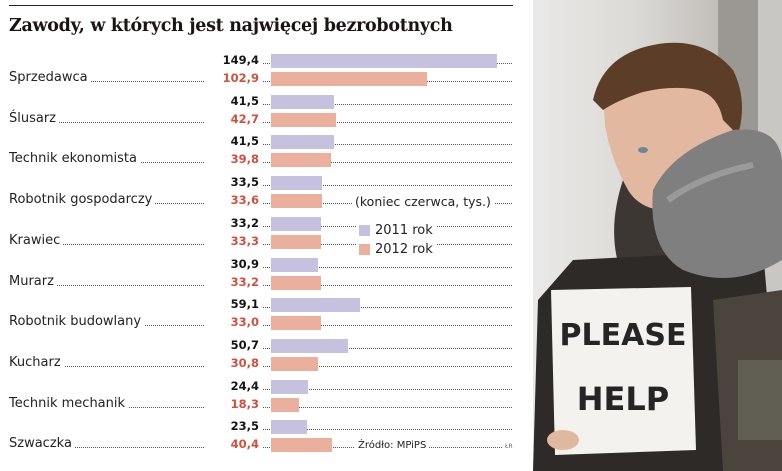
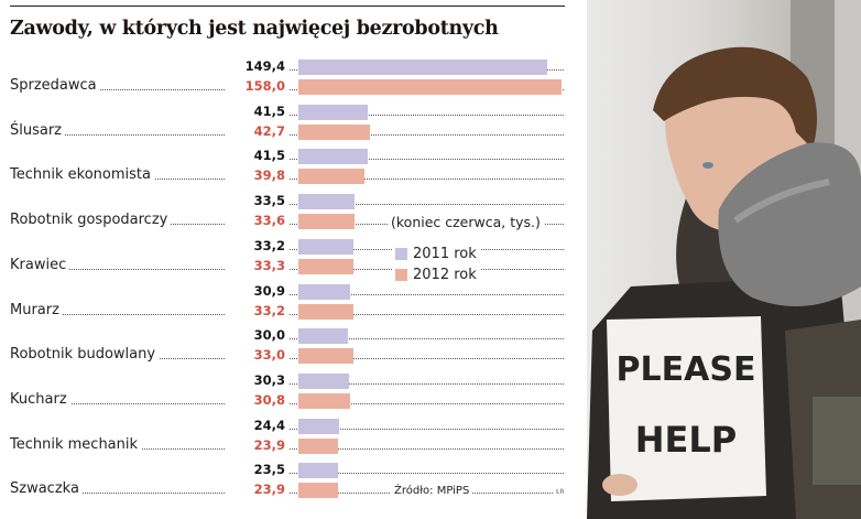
2012 rok/Sprzedawca: 102,9 -> 158,0
2011 rok/Robotnik budowlany: 59,1 -> 30,0
2011 rok/Kucharz: 50,7 -> 30,3
2012 rok/Technik mechanik: 18,3 -> 23,9
2012 rok/Szwaczka: 40,4 -> 23,9
